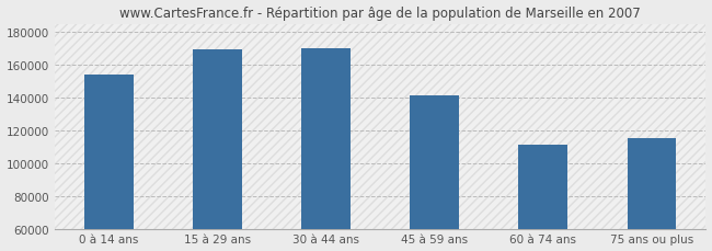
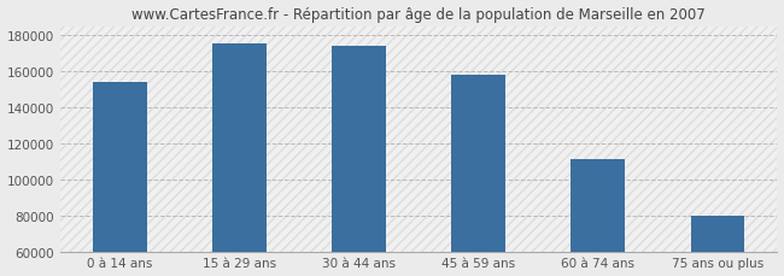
15 à 29 ans: 169000 -> 176000
30 à 44 ans: 170000 -> 174000
45 à 59 ans: 141000 -> 158000
75 ans ou plus: 115000 -> 80000
